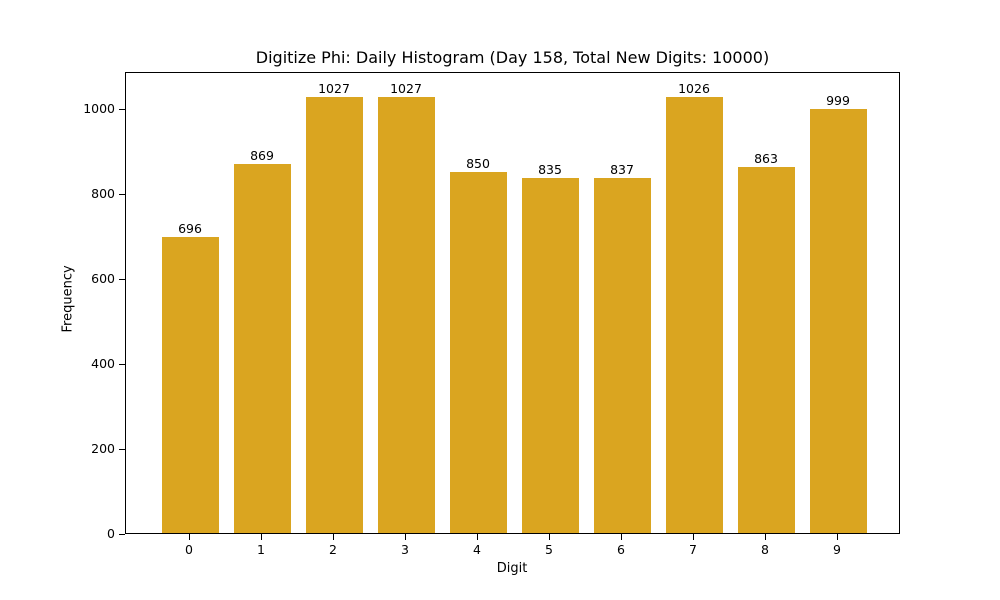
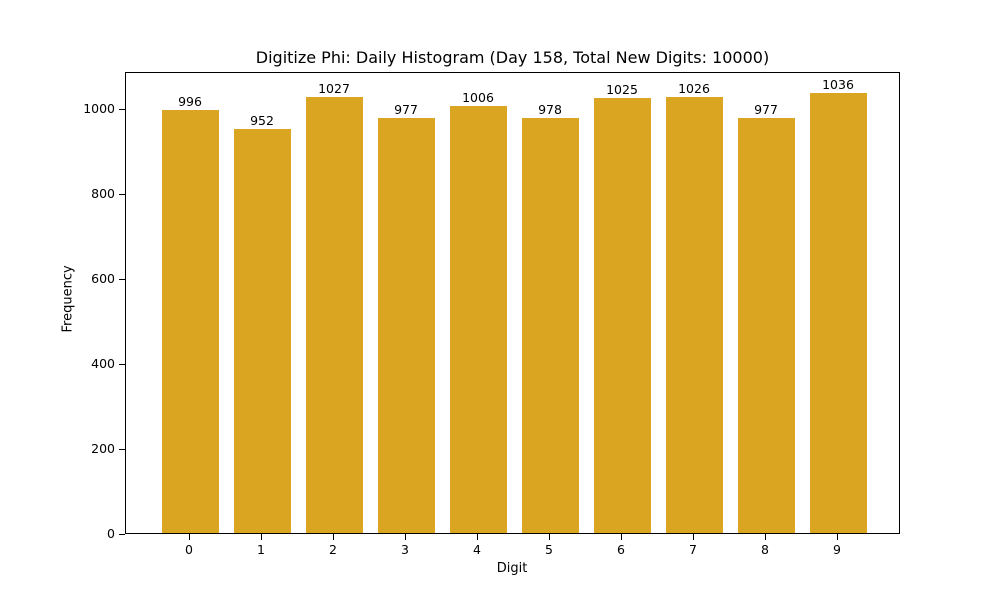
0: 696 -> 996
1: 869 -> 952
3: 1027 -> 977
4: 850 -> 1006
5: 835 -> 978
6: 837 -> 1025
8: 863 -> 977
9: 999 -> 1036
